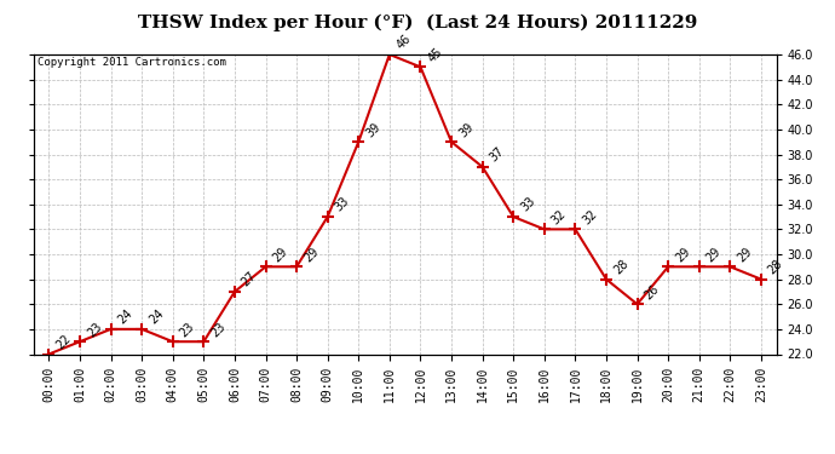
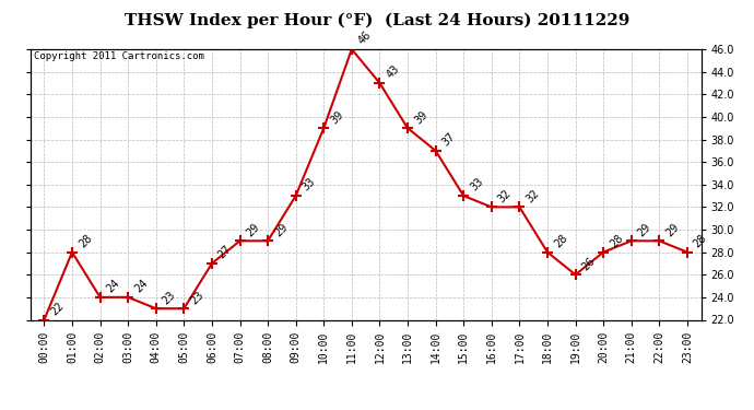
01:00: 23 -> 28
12:00: 45 -> 43
20:00: 29 -> 28
